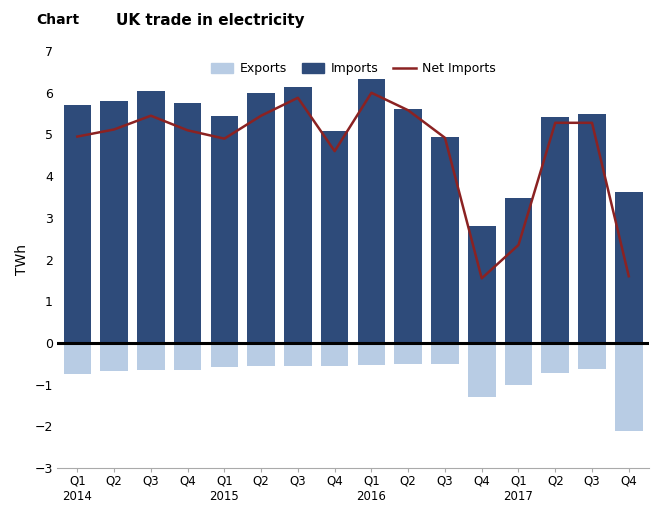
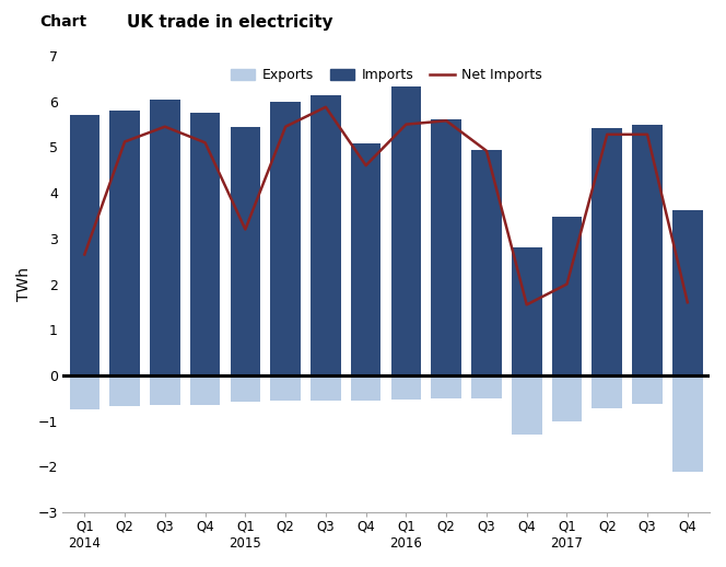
Net Imports/Q1 2014: 4.95 -> 2.65
Net Imports/Q1 2015: 4.90 -> 3.20
Net Imports/Q1 2016: 6.00 -> 5.50
Net Imports/Q1 2017: 2.35 -> 2.00
